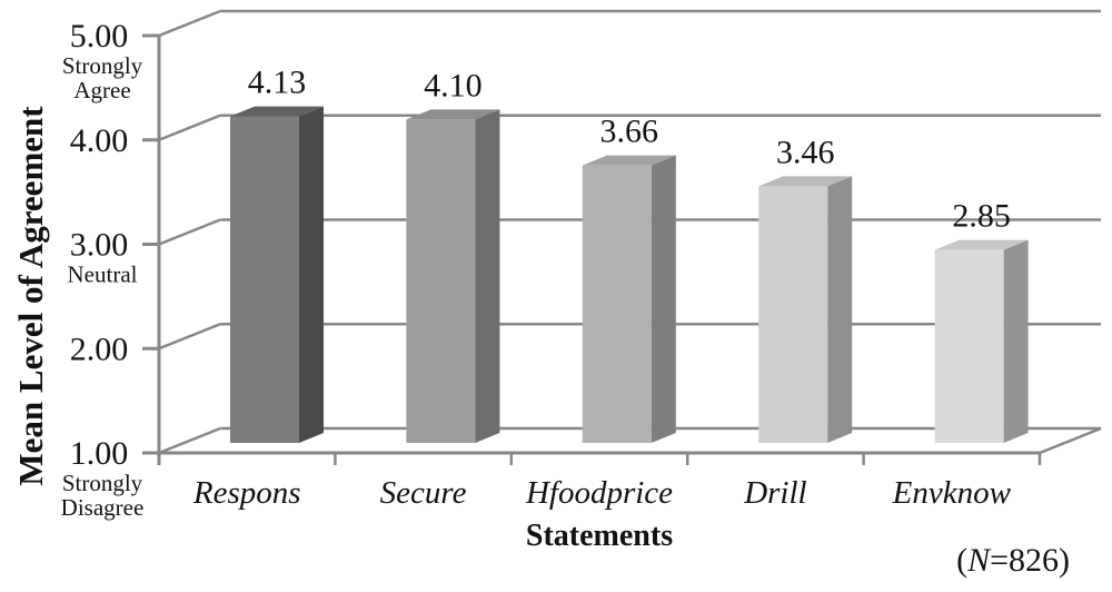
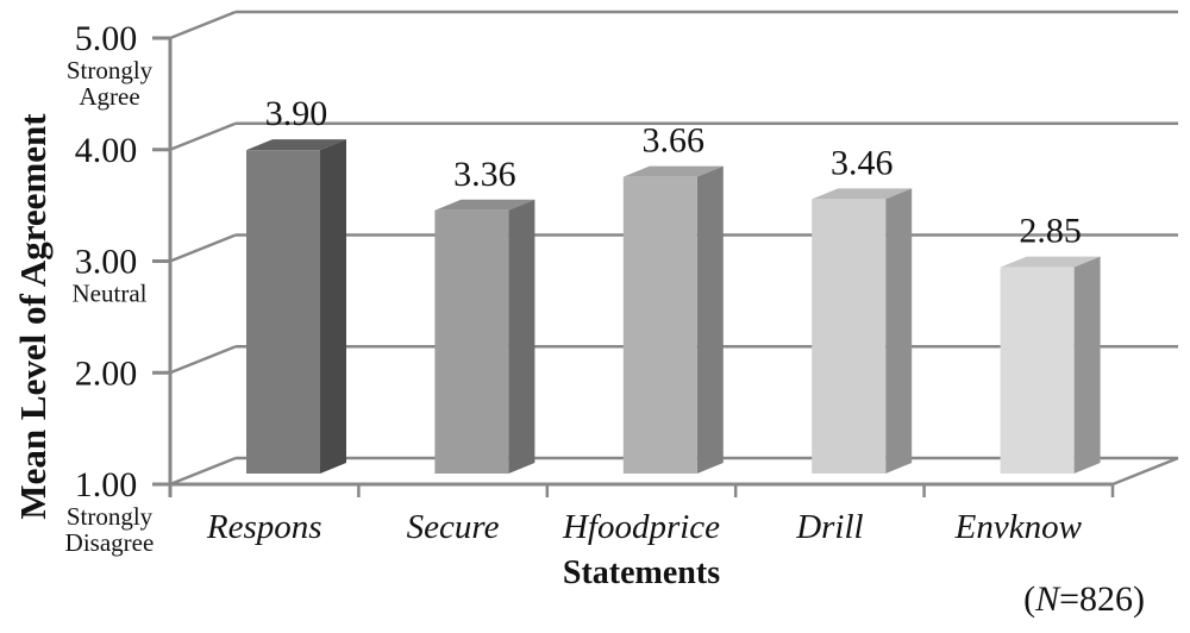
Respons: 4.13 -> 3.90
Secure: 4.10 -> 3.36
